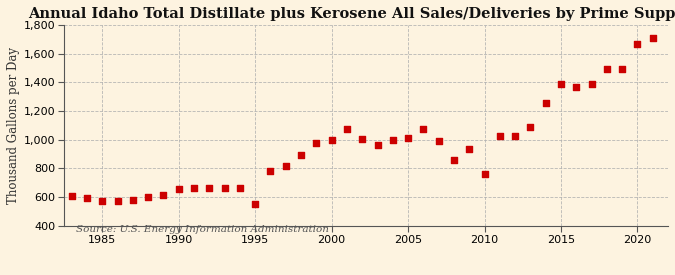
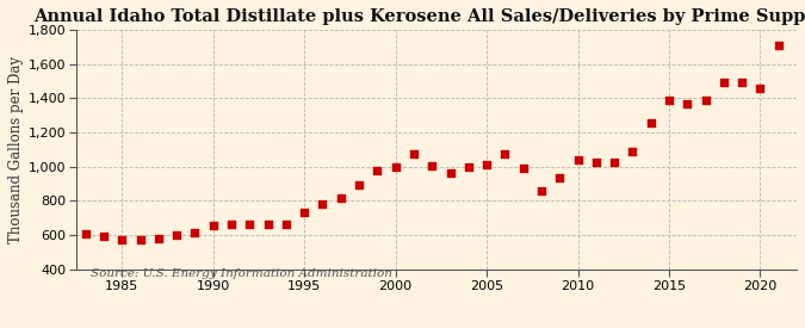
1995: 550 -> 730
2010: 760 -> 1,040
2020: 1,670 -> 1,460
